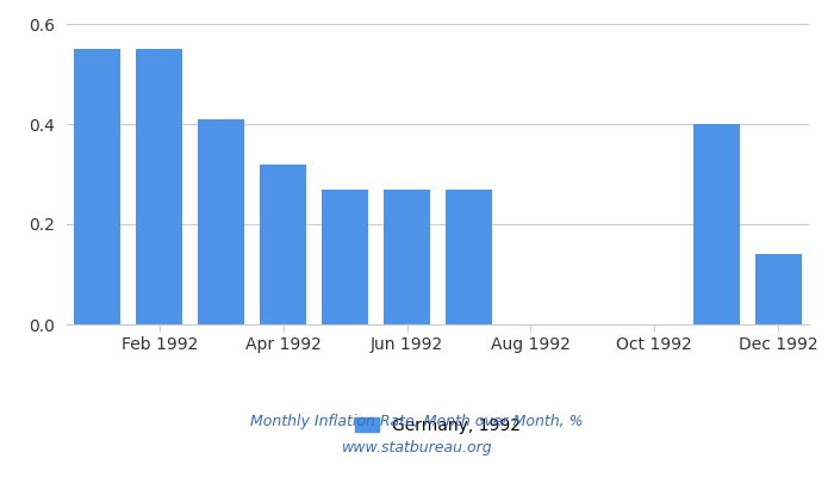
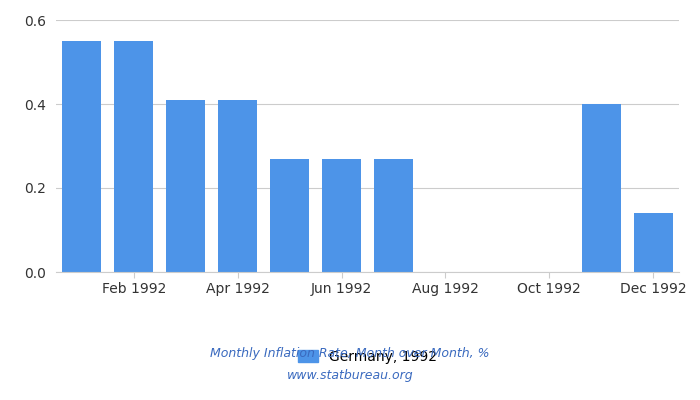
Apr 1992: 0.32 -> 0.41
